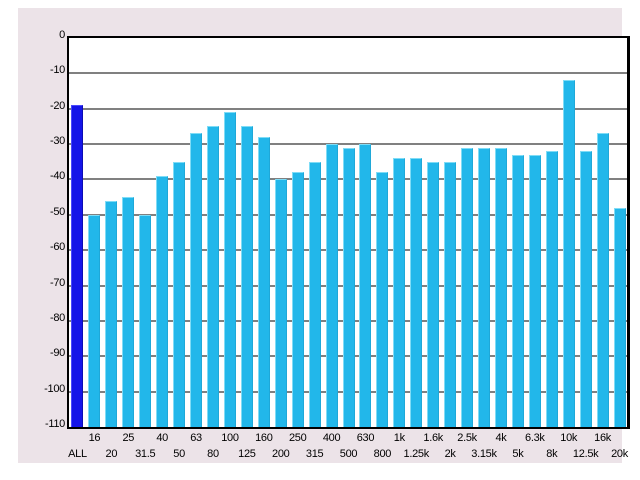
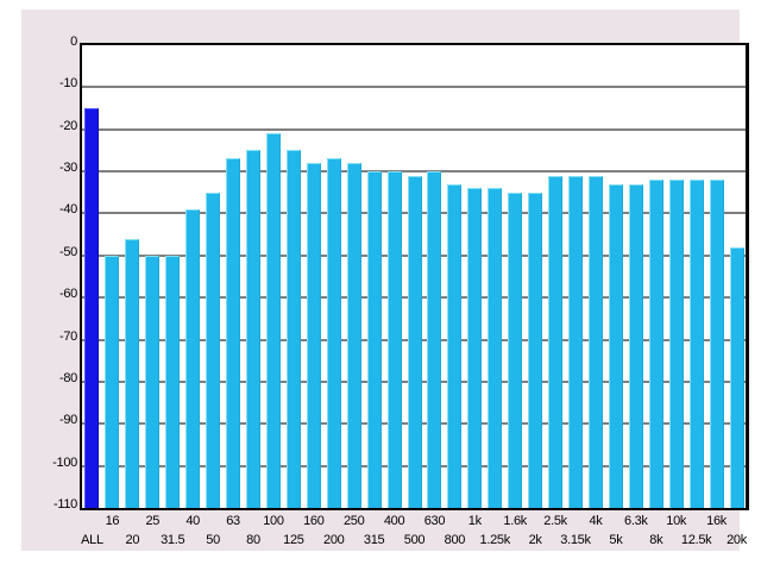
ALL: -19 -> -15
25: -45 -> -50
200: -40 -> -27
250: -38 -> -28
315: -35 -> -30
800: -38 -> -33
10k: -12 -> -32
16k: -27 -> -32
